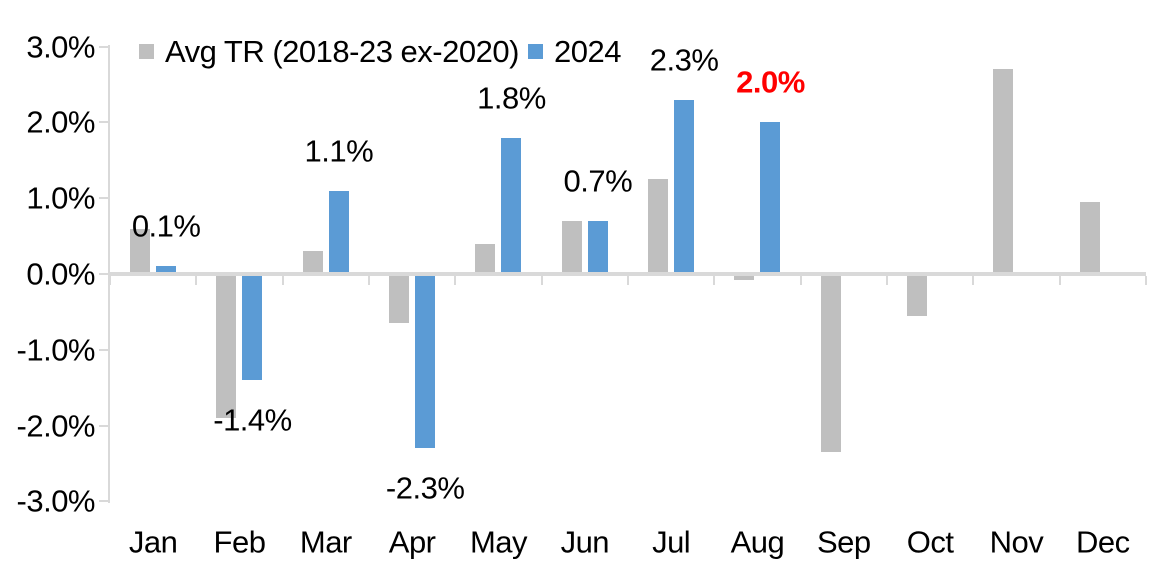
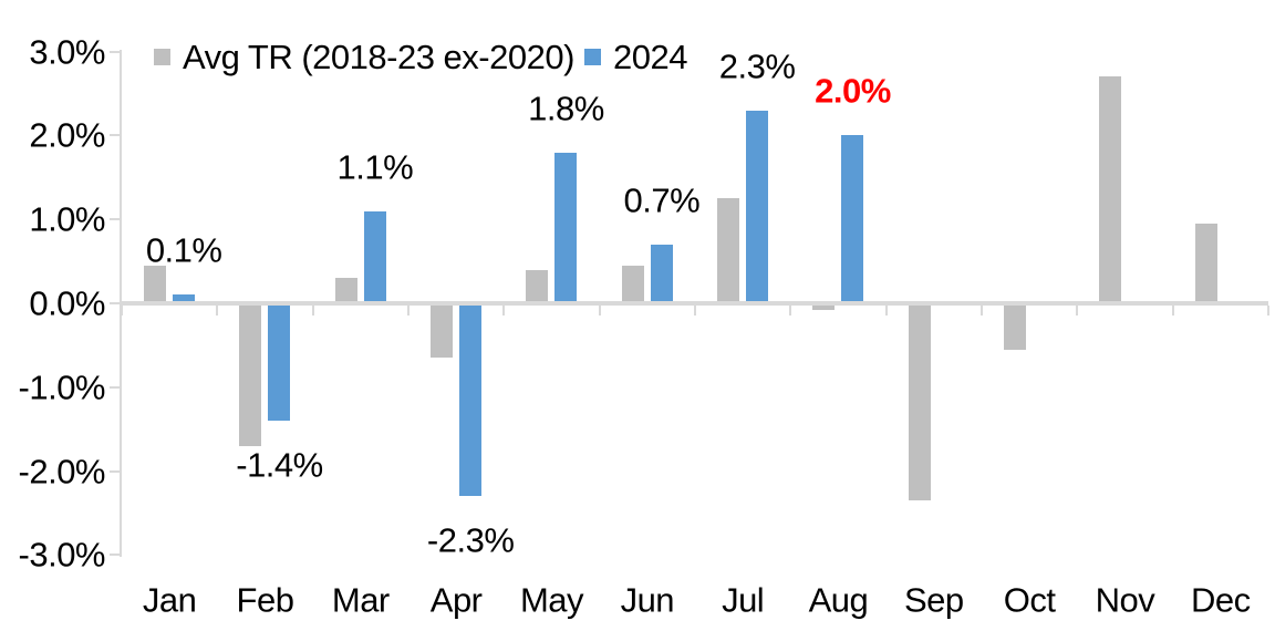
Avg TR (2018-23 ex-2020)/Jan: 0.6% -> 0.5%
Avg TR (2018-23 ex-2020)/Feb: -1.9% -> -1.7%
Avg TR (2018-23 ex-2020)/Jun: 0.7% -> 0.5%
